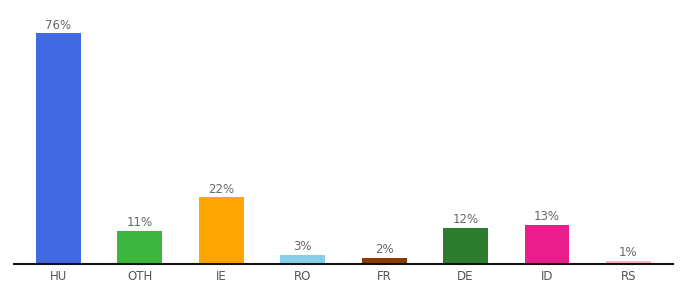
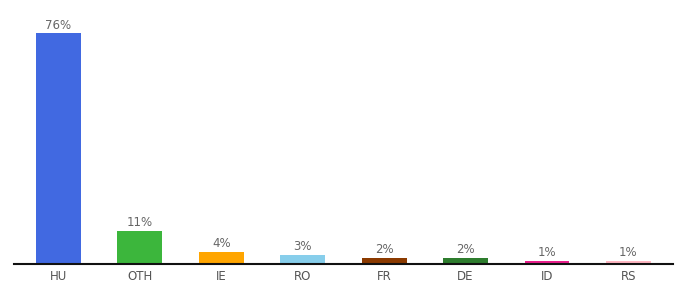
IE: 22% -> 4%
DE: 12% -> 2%
ID: 13% -> 1%
